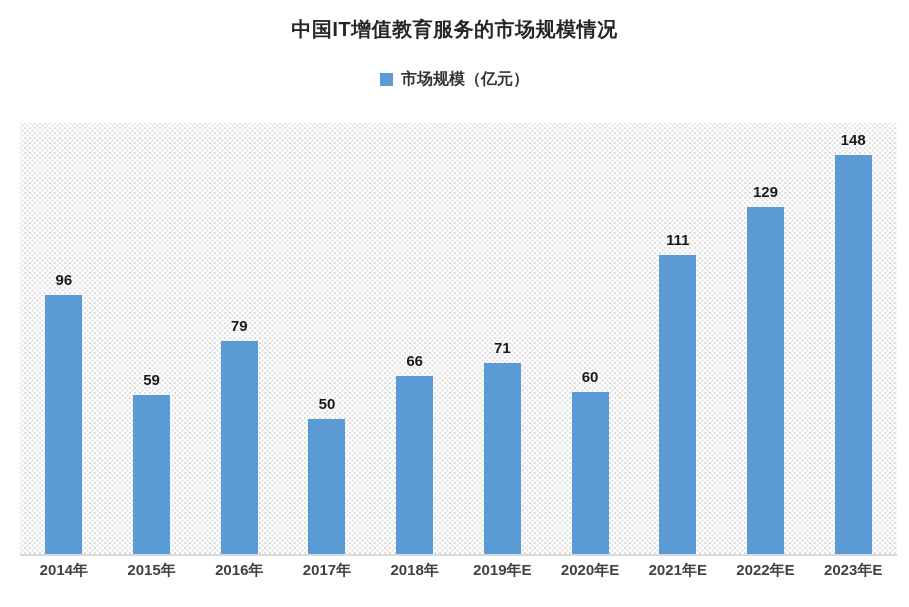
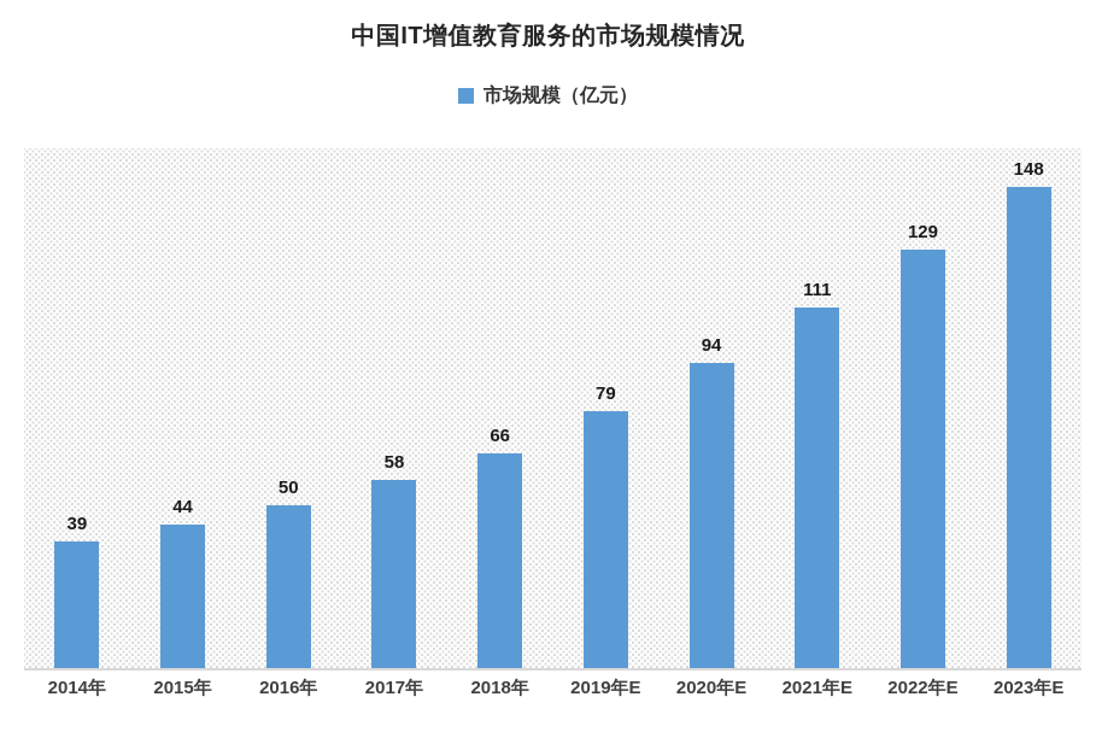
2014年: 96 -> 39
2015年: 59 -> 44
2016年: 79 -> 50
2017年: 50 -> 58
2019年E: 71 -> 79
2020年E: 60 -> 94
